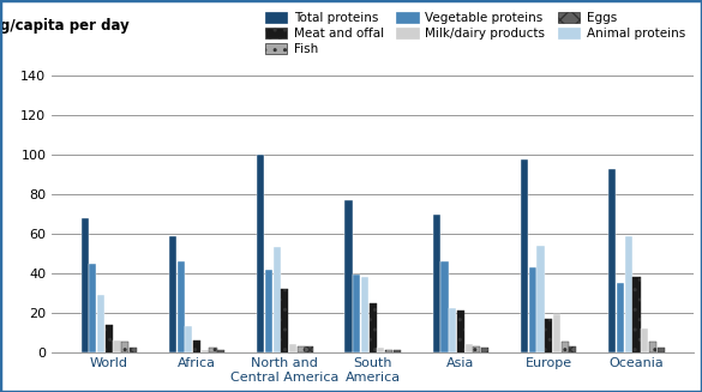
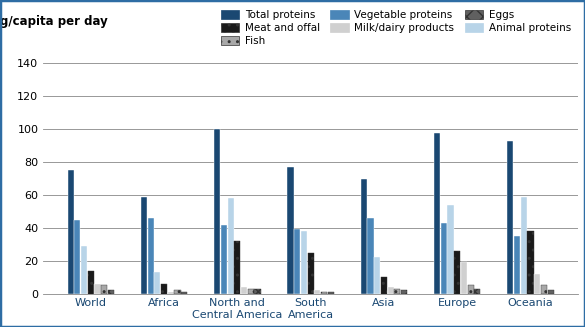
Total proteins/World: 68 -> 75
Animal proteins/North and Central America: 53 -> 58
Meat and offal/Asia: 21 -> 10
Meat and offal/Europe: 17 -> 26
